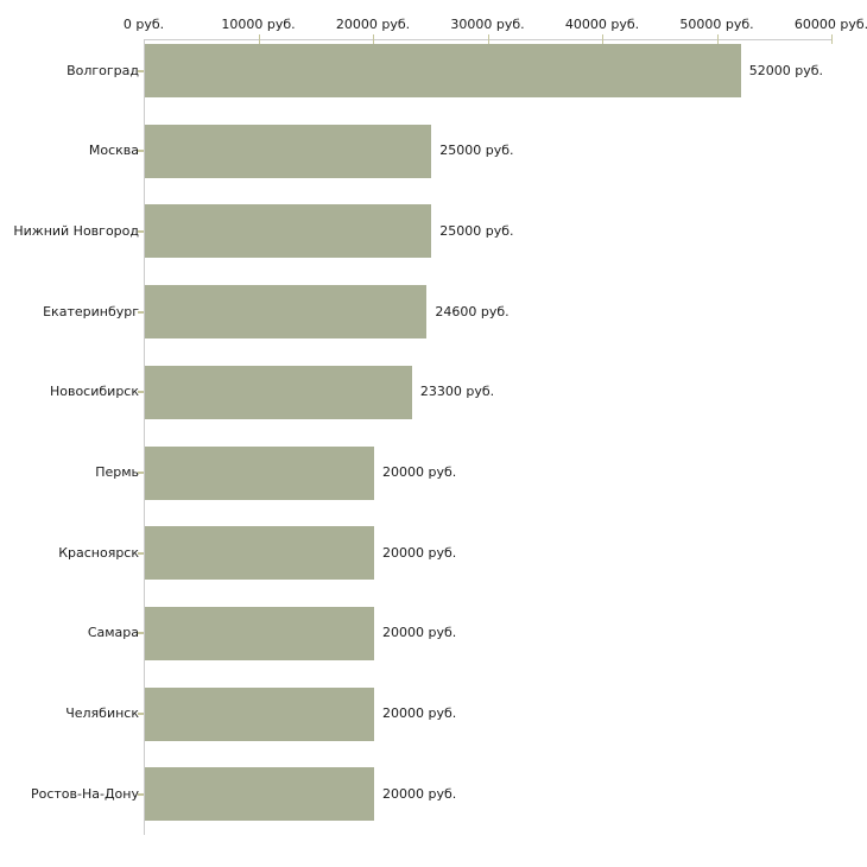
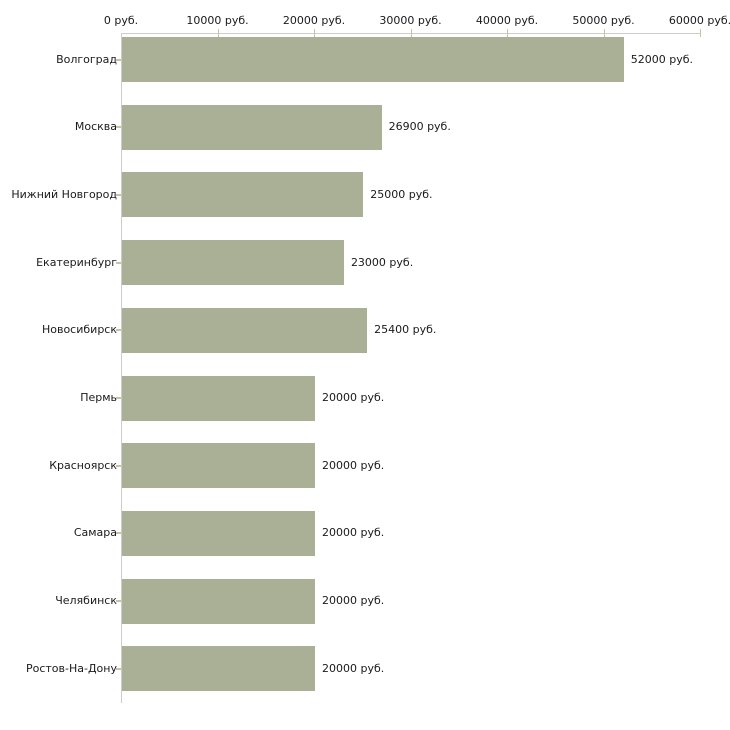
Москва: 25000 -> 26900
Екатеринбург: 24600 -> 23000
Новосибирск: 23300 -> 25400
